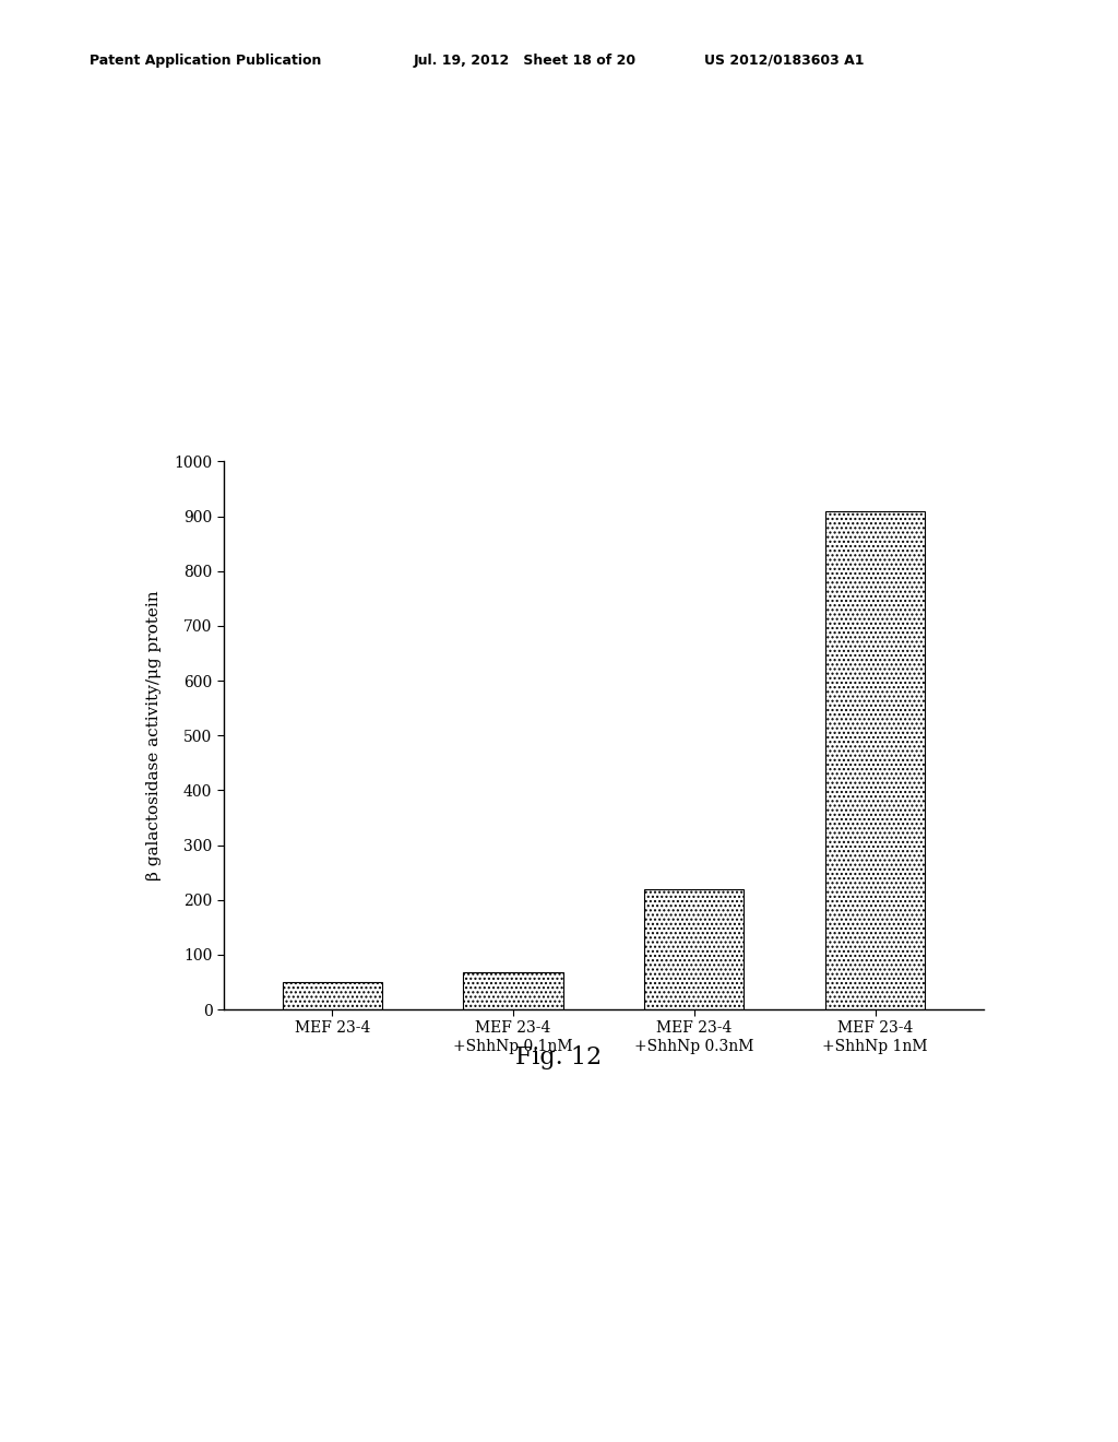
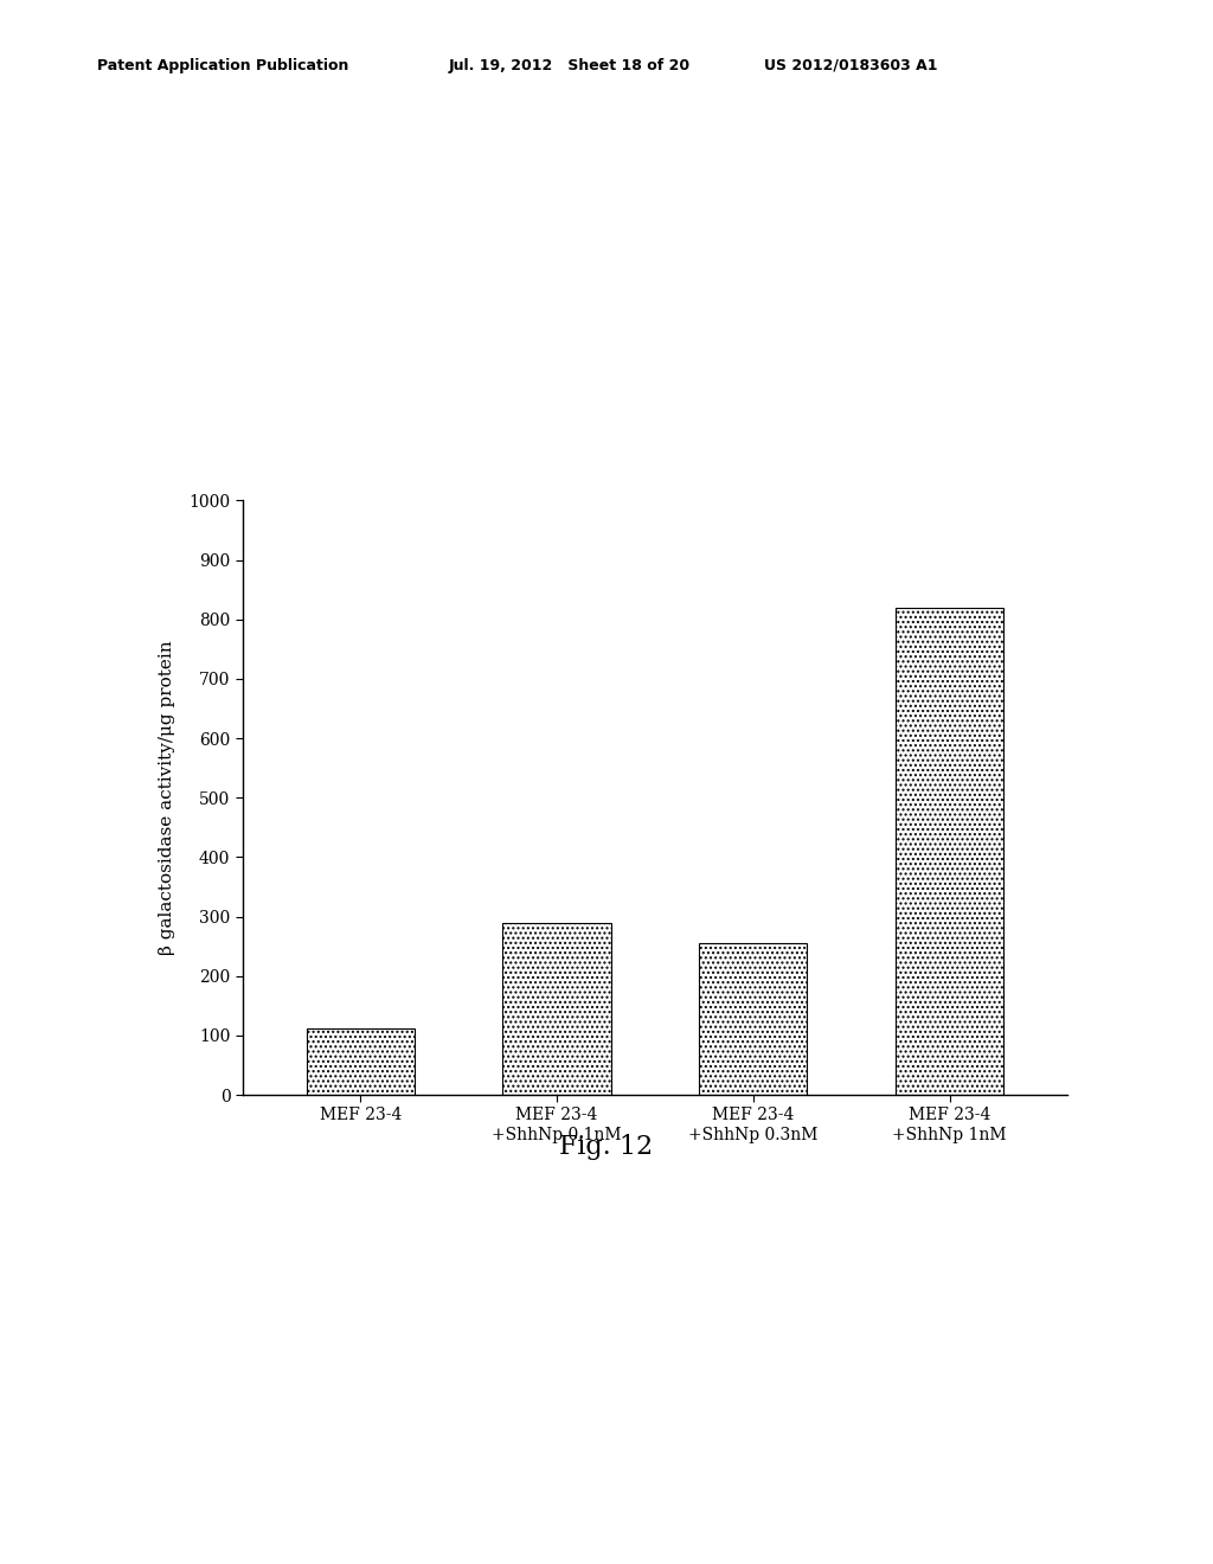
MEF 23-4: 50 -> 112
MEF 23-4 +ShhNp 0.1nM: 68 -> 290
MEF 23-4 +ShhNp 0.3nM: 220 -> 256
MEF 23-4 +ShhNp 1nM: 910 -> 820
